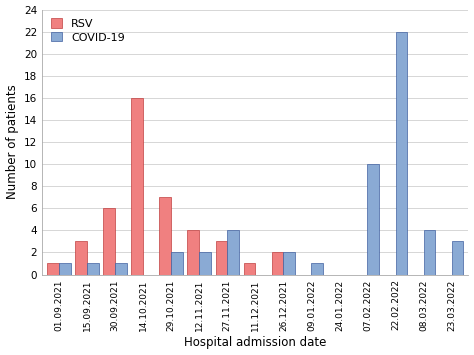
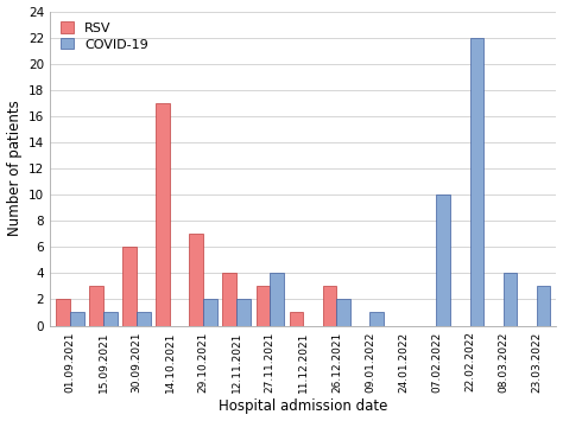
RSV/01.09.2021: 1 -> 2
RSV/14.10.2021: 16 -> 17
RSV/26.12.2021: 2 -> 3
